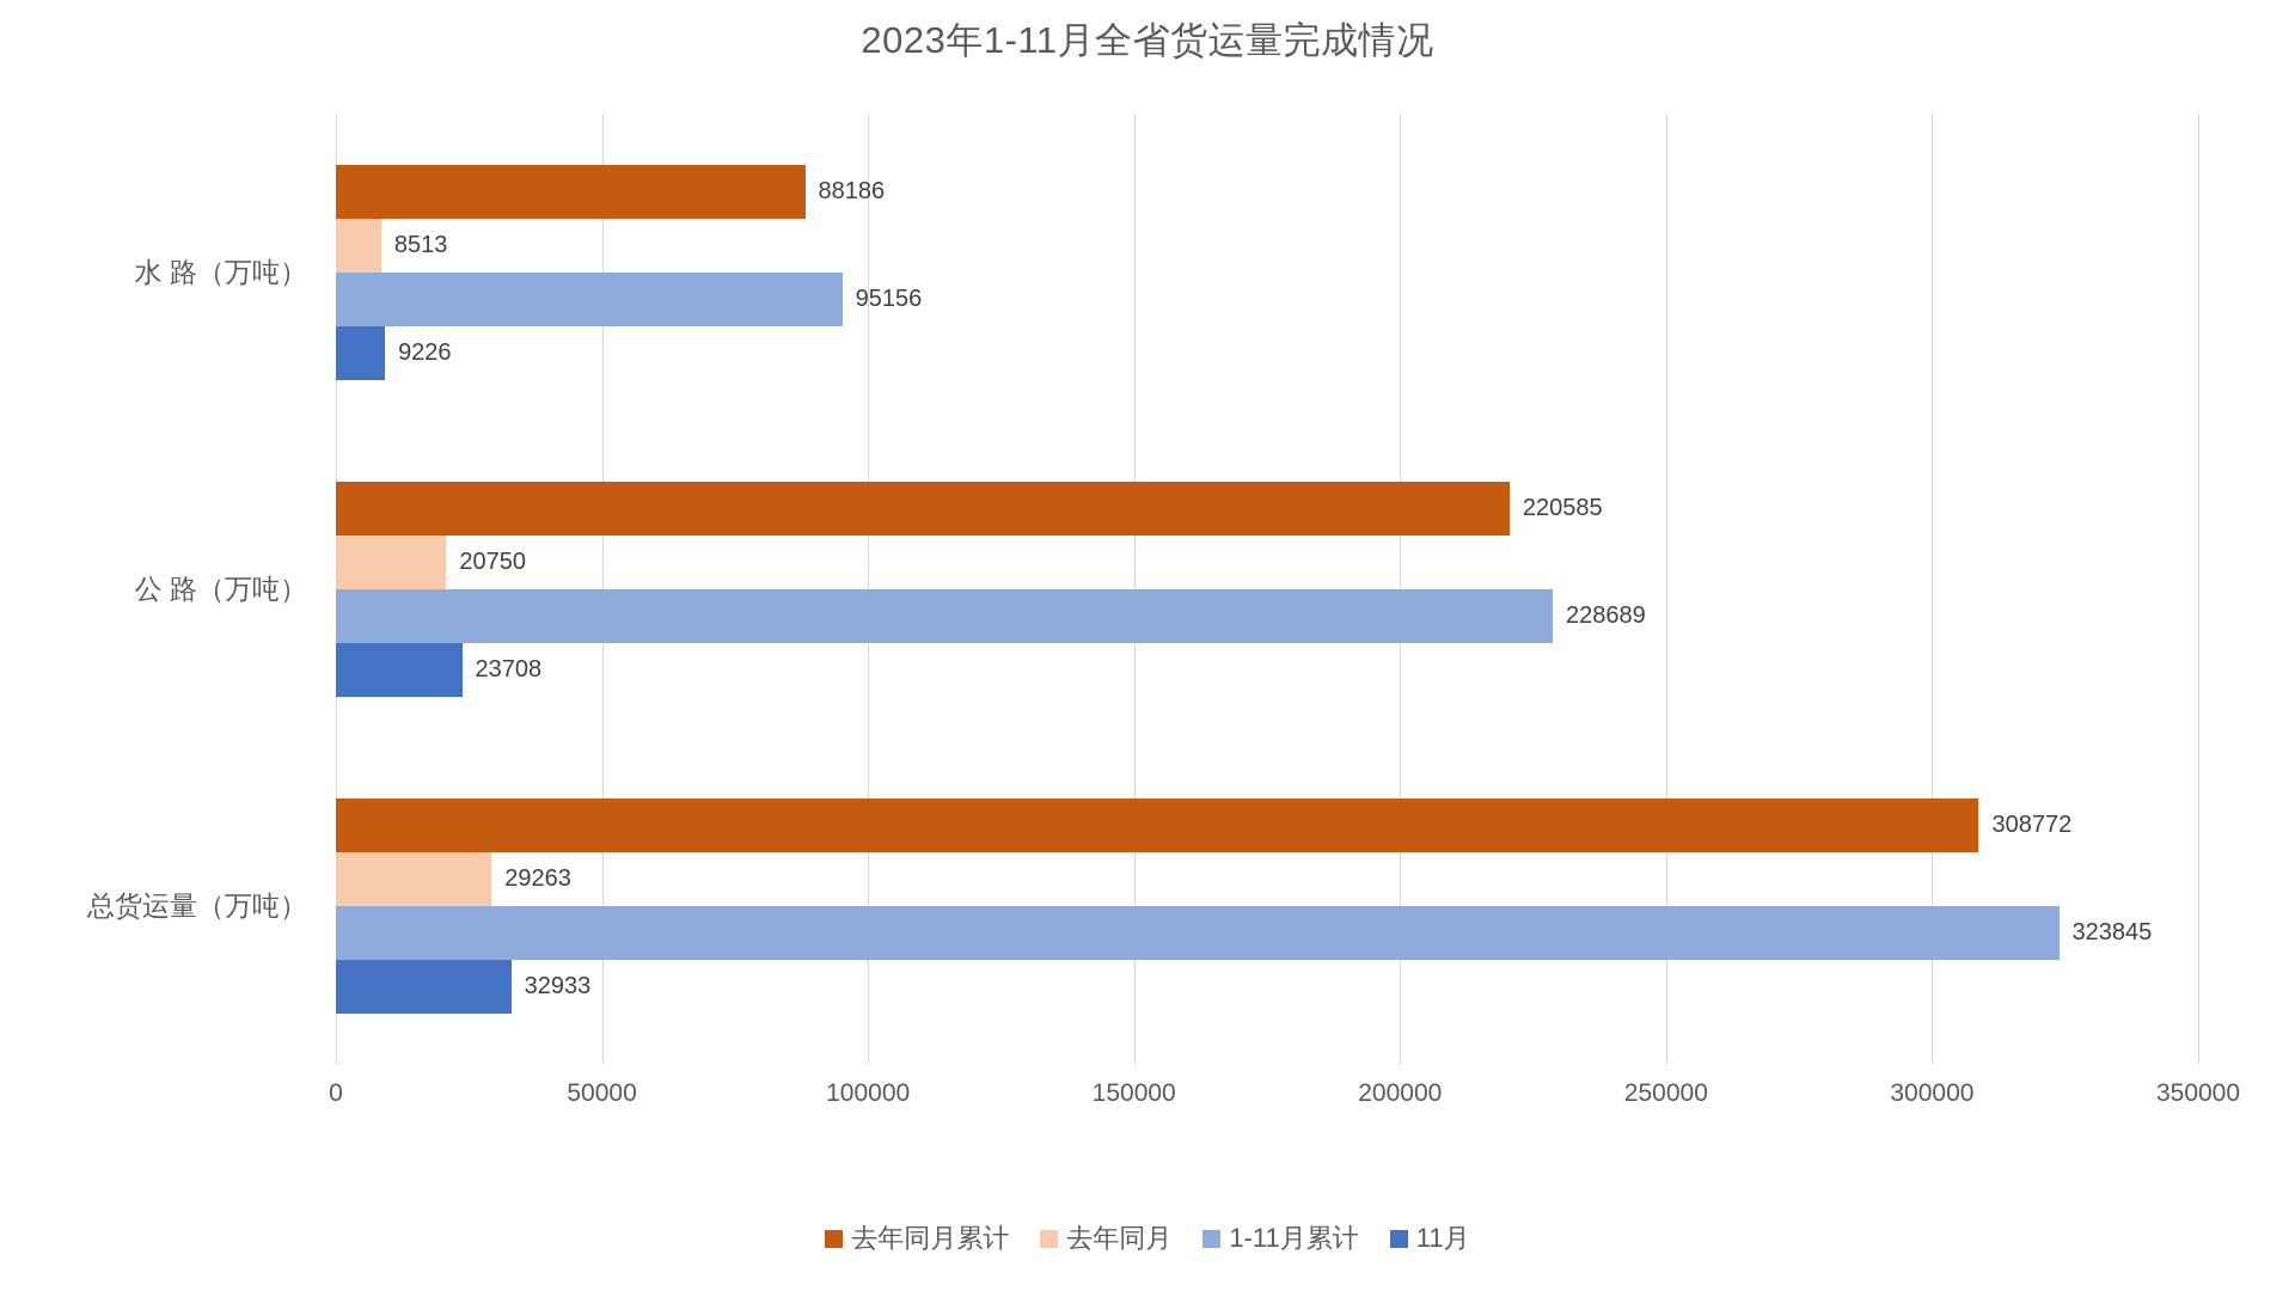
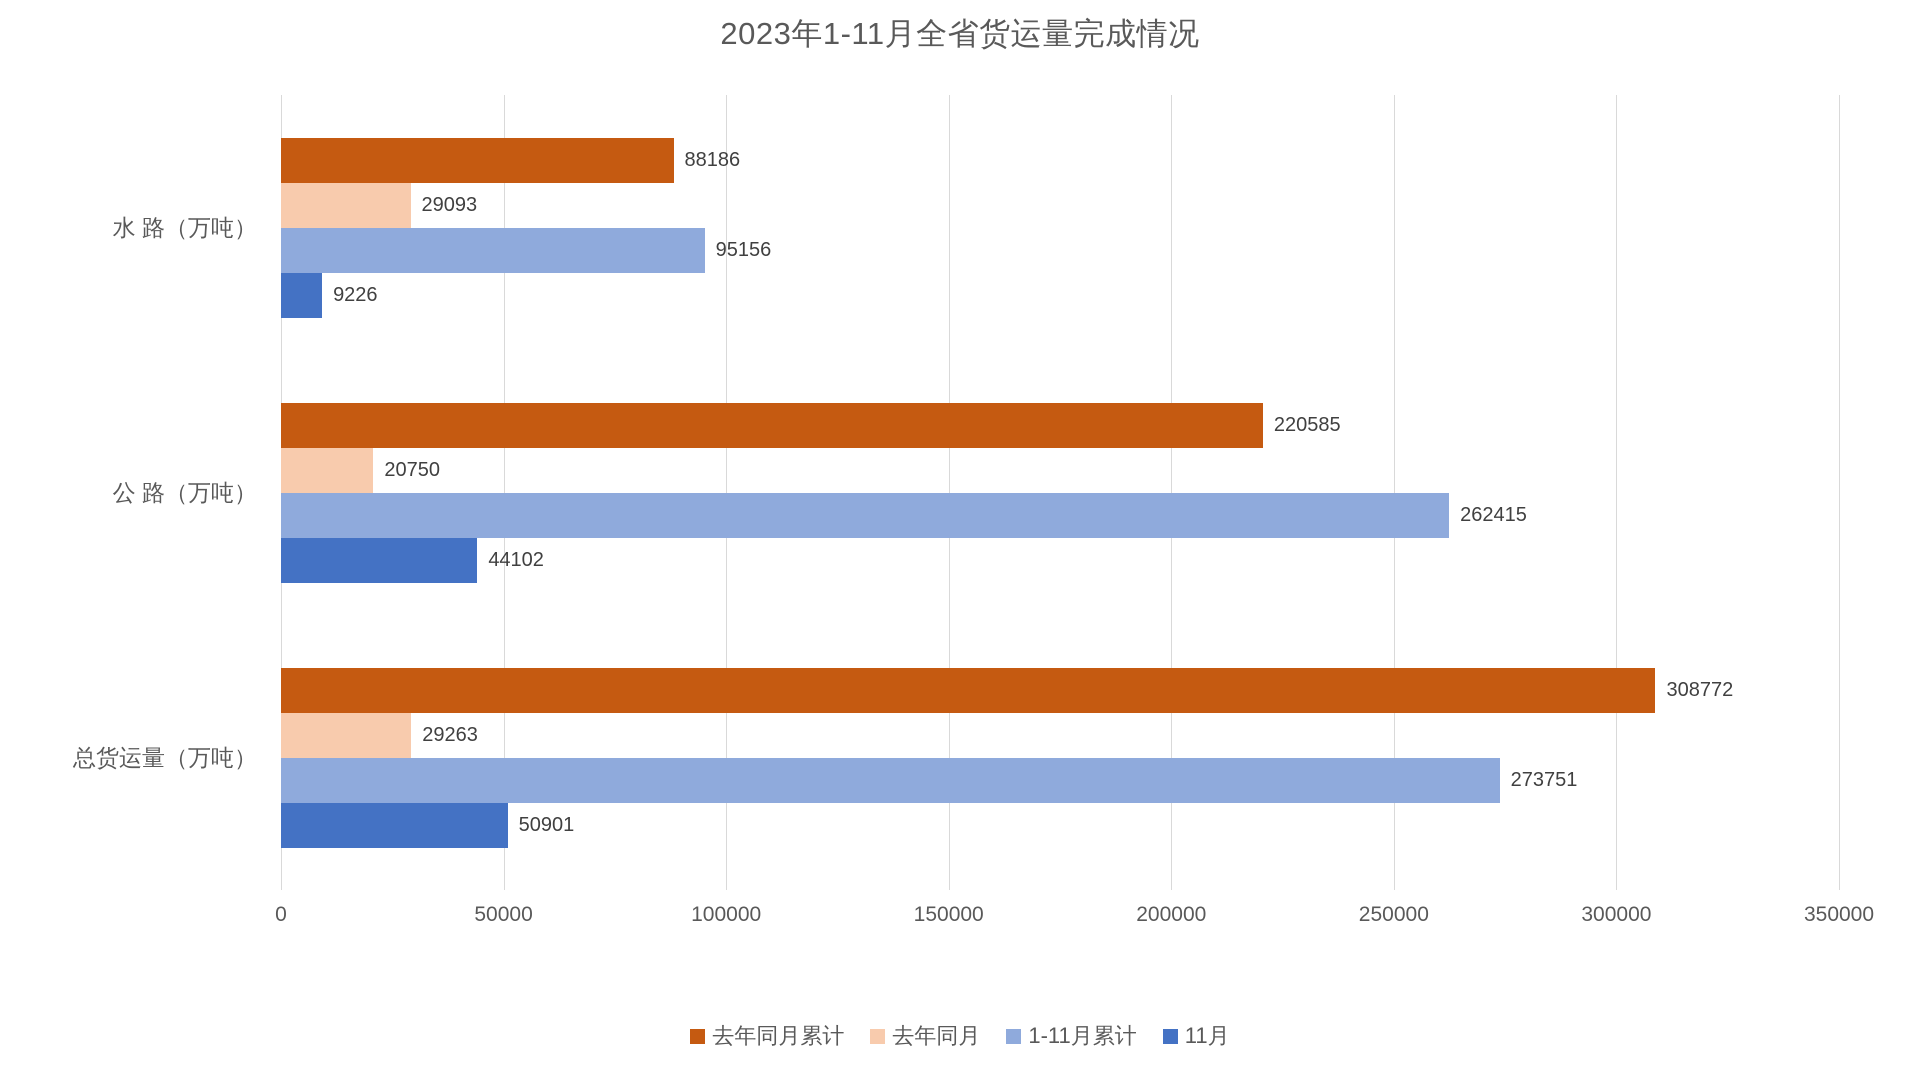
去年同月/水 路（万吨）: 8513 -> 29093
1-11月累计/公 路（万吨）: 228689 -> 262415
11月/公 路（万吨）: 23708 -> 44102
1-11月累计/总货运量（万吨）: 323845 -> 273751
11月/总货运量（万吨）: 32933 -> 50901
